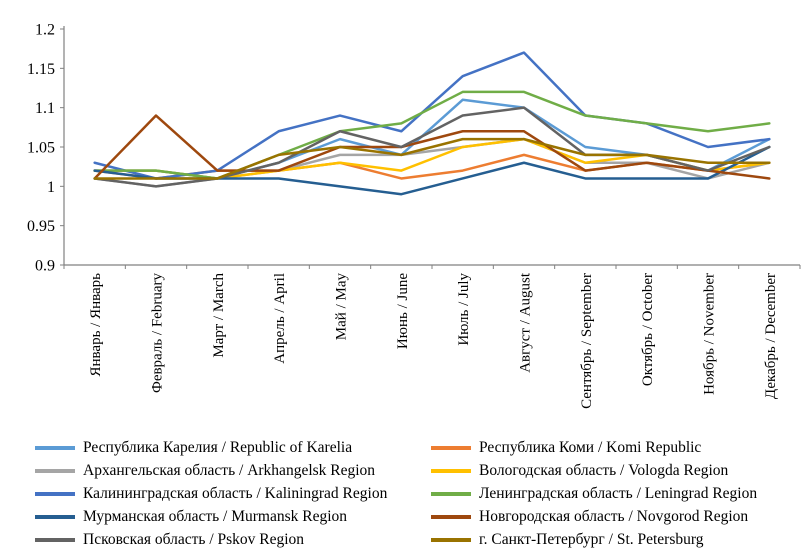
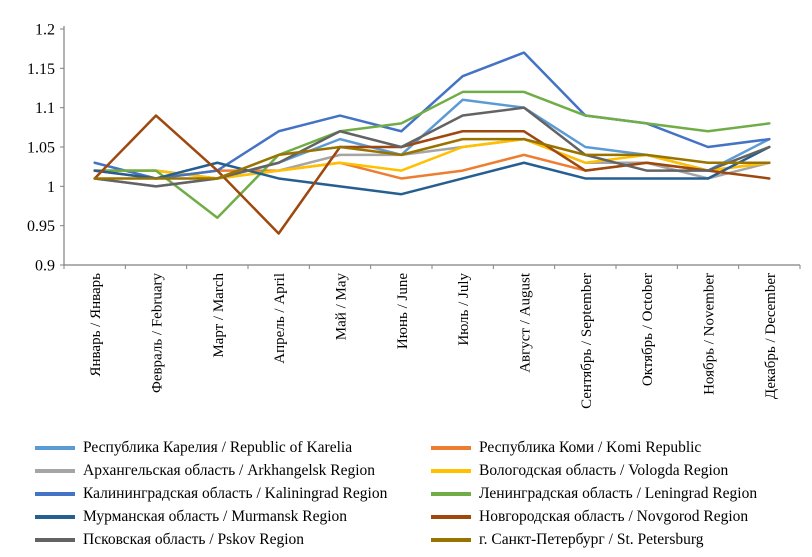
Ленинградская область / Leningrad Region/Март / March: 1.01 -> 0.96
Мурманская область / Murmansk Region/Март / March: 1.01 -> 1.03
Новгородская область / Novgorod Region/Апрель / April: 1.02 -> 0.94
Псковская область / Pskov Region/Октябрь / October: 1.04 -> 1.02
